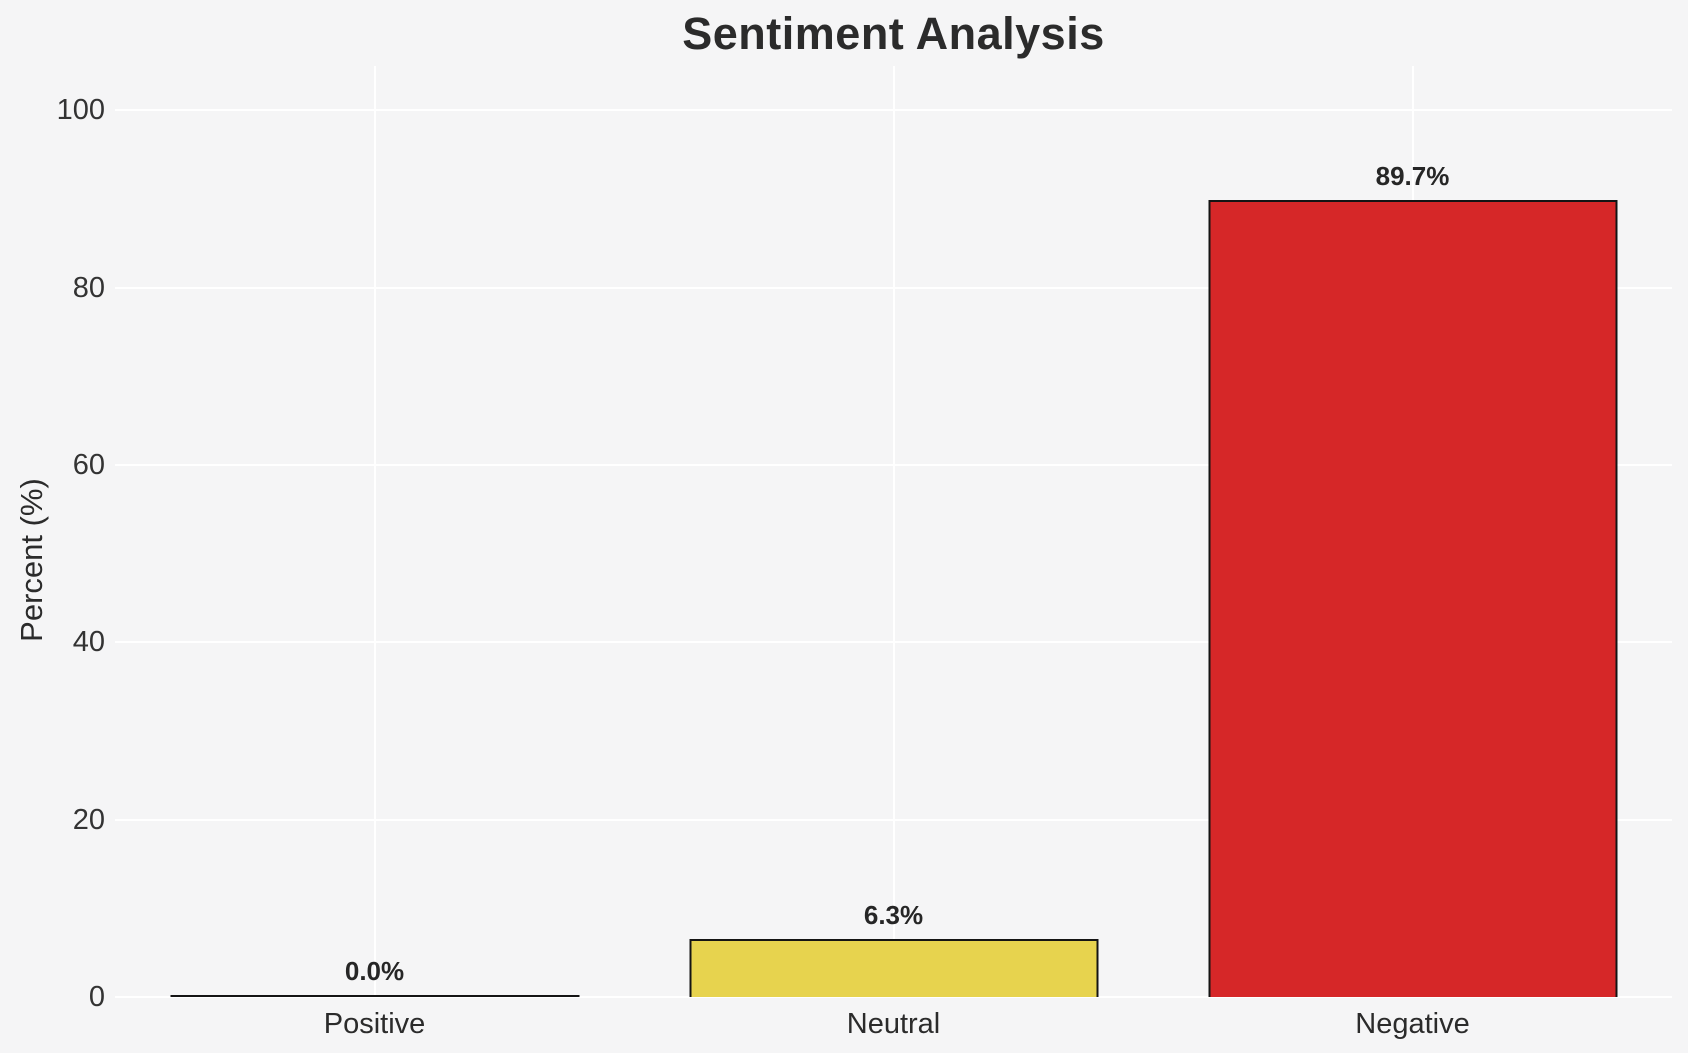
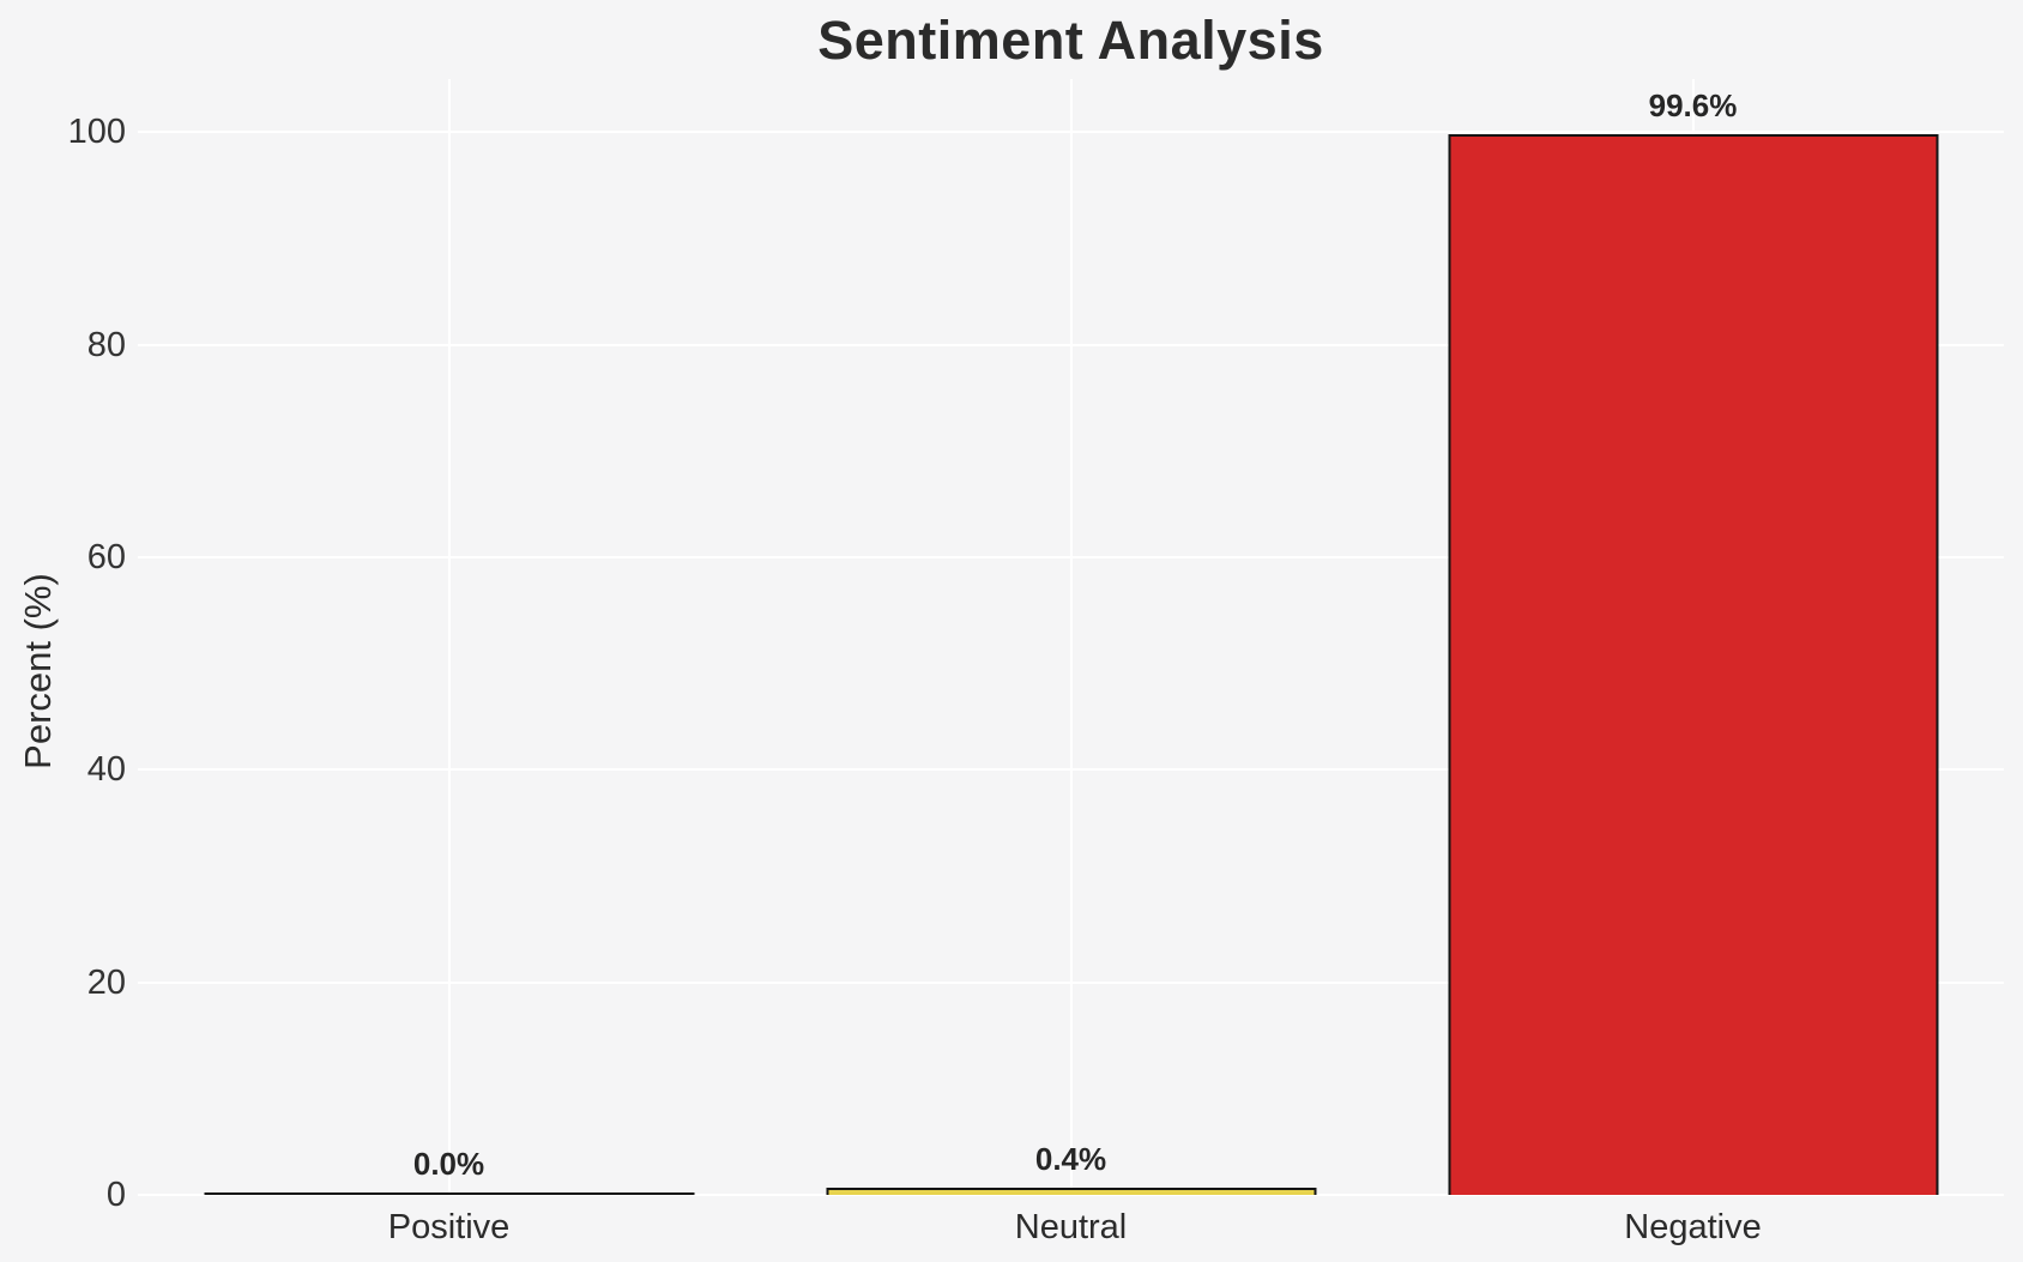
Neutral: 6.3% -> 0.4%
Negative: 89.7% -> 99.6%
